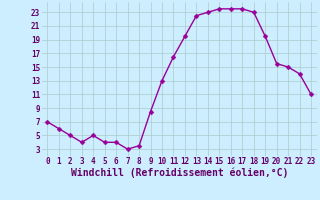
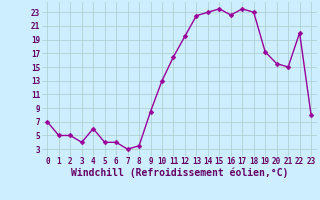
1: 6.0 -> 5.0
4: 5.0 -> 6.0
16: 23.5 -> 22.6
19: 19.5 -> 17.2
22: 14.0 -> 20.0
23: 11.0 -> 8.0
